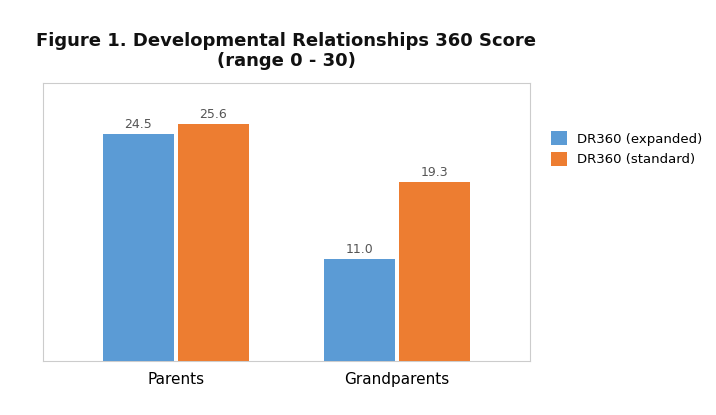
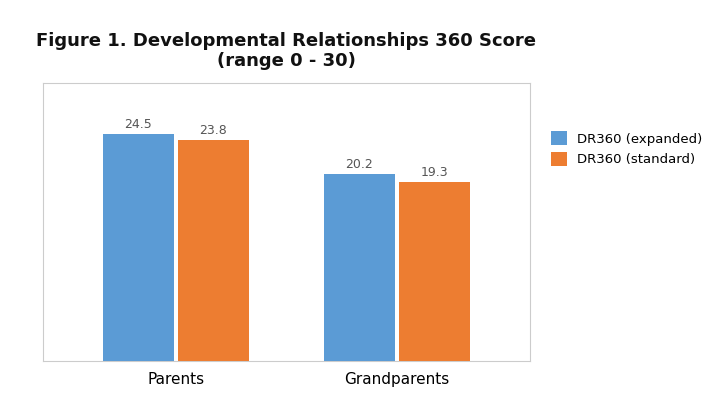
DR360 (standard)/Parents: 25.6 -> 23.8
DR360 (expanded)/Grandparents: 11.0 -> 20.2
